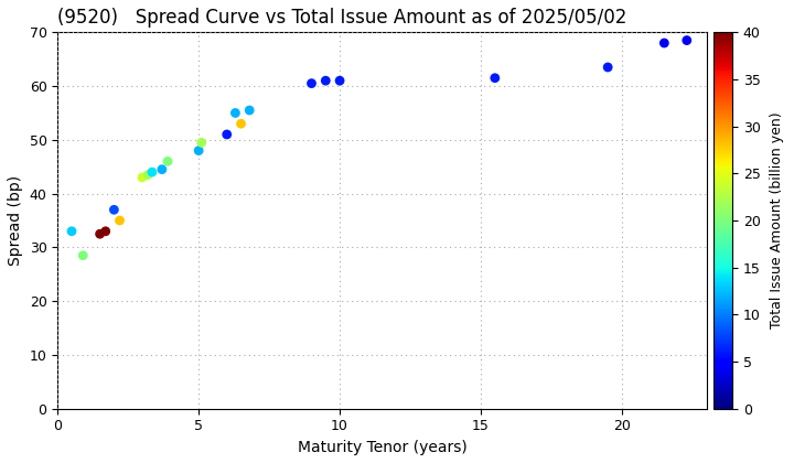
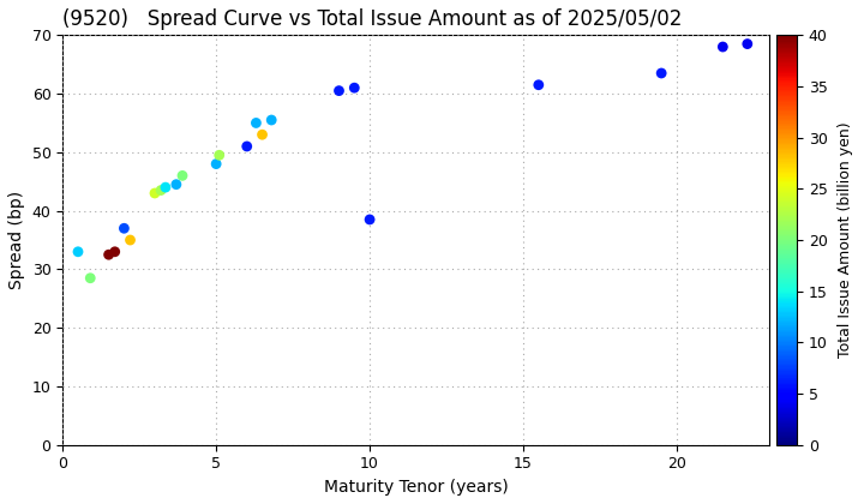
10: 61.0 -> 38.5
